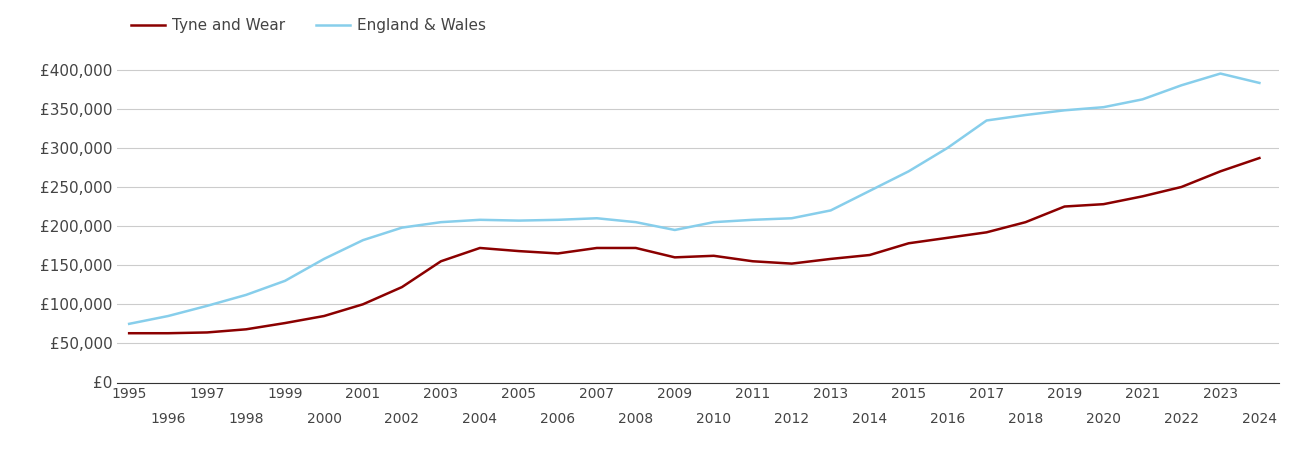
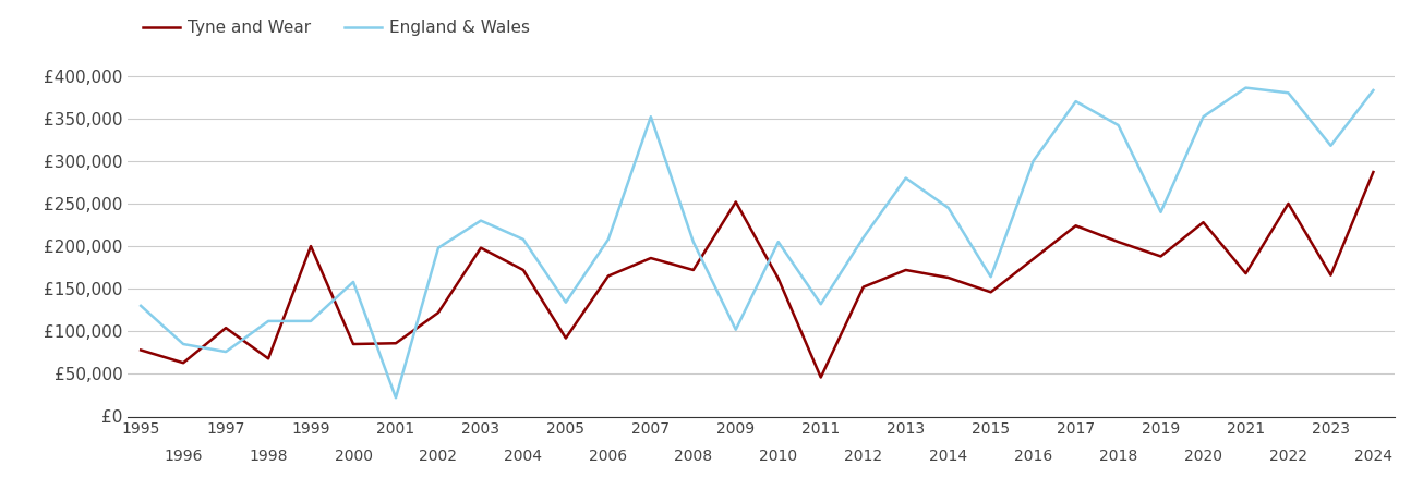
Tyne and Wear/1995: £63,000 -> £78,000
England & Wales/1995: £75,000 -> £130,000
Tyne and Wear/1997: £64,000 -> £104,000
England & Wales/1997: £98,000 -> £76,000
Tyne and Wear/1999: £76,000 -> £200,000
England & Wales/1999: £130,000 -> £112,000
Tyne and Wear/2001: £100,000 -> £86,000
England & Wales/2001: £182,000 -> £22,000
Tyne and Wear/2003: £155,000 -> £198,000
England & Wales/2003: £205,000 -> £230,000
Tyne and Wear/2005: £168,000 -> £92,000
England & Wales/2005: £207,000 -> £134,000
Tyne and Wear/2007: £172,000 -> £186,000
England & Wales/2007: £210,000 -> £352,000
Tyne and Wear/2009: £160,000 -> £252,000
England & Wales/2009: £195,000 -> £102,000
Tyne and Wear/2011: £155,000 -> £46,000
England & Wales/2011: £208,000 -> £132,000
Tyne and Wear/2013: £158,000 -> £172,000
England & Wales/2013: £220,000 -> £280,000
Tyne and Wear/2015: £178,000 -> £146,000
England & Wales/2015: £270,000 -> £164,000
Tyne and Wear/2017: £192,000 -> £224,000
England & Wales/2017: £335,000 -> £370,000
Tyne and Wear/2019: £225,000 -> £188,000
England & Wales/2019: £348,000 -> £240,000
Tyne and Wear/2021: £238,000 -> £168,000
England & Wales/2021: £362,000 -> £386,000
Tyne and Wear/2023: £270,000 -> £166,000
England & Wales/2023: £395,000 -> £318,000
